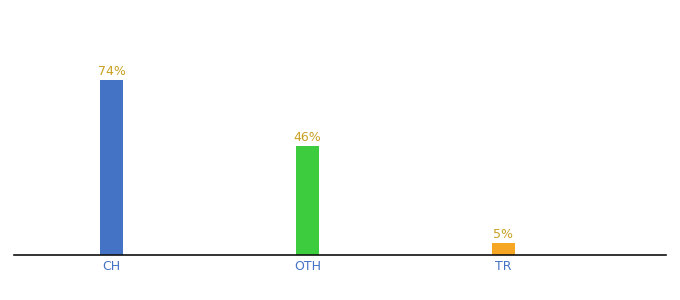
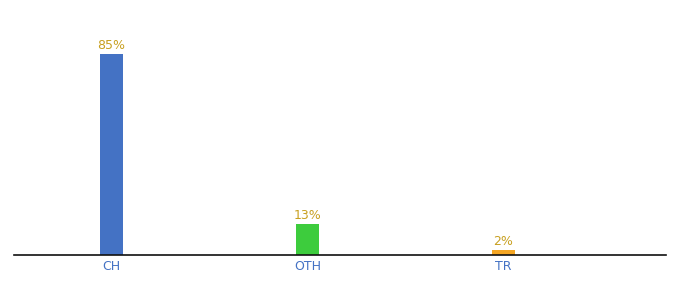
CH: 74% -> 85%
OTH: 46% -> 13%
TR: 5% -> 2%
